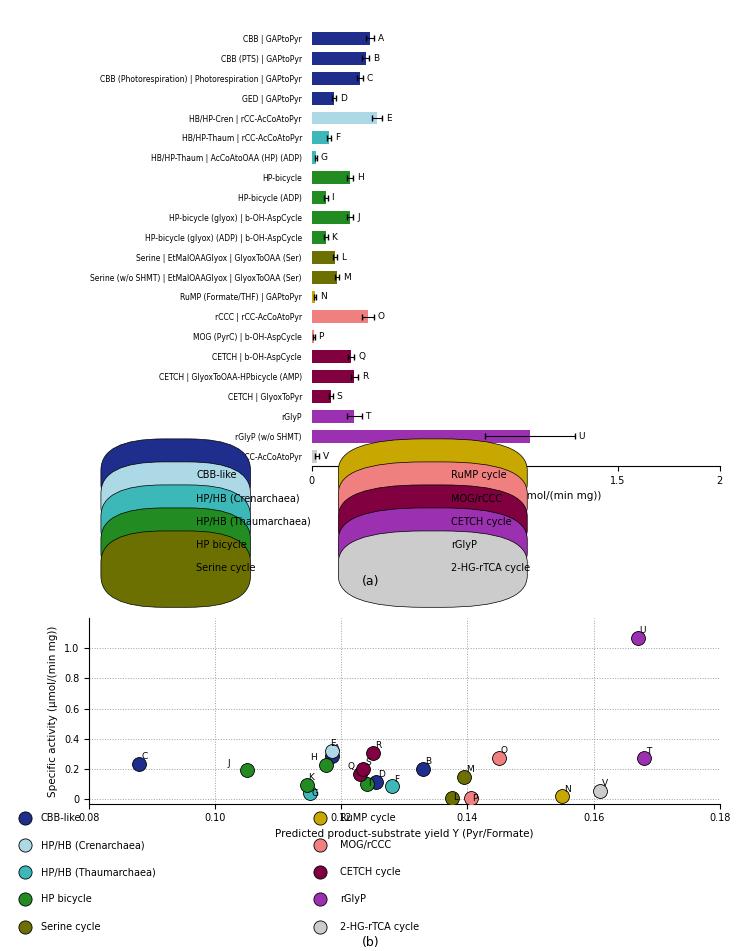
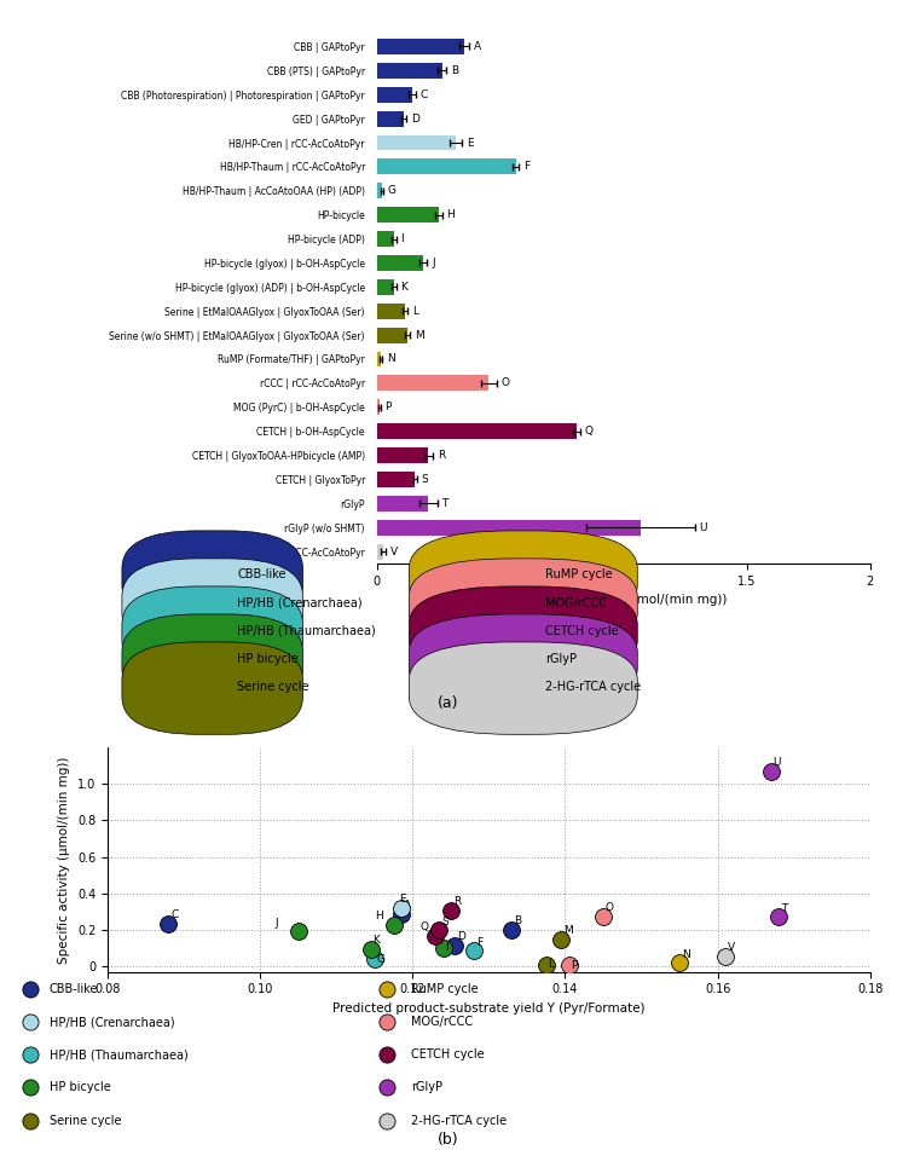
CBB | GAPtoPyr: 0.285 -> 0.355
CBB (Photorespiration) | Photorespiration | GAPtoPyr: 0.235 -> 0.145
HB/HP-Thaum | rCC-AcCoAtoPyr: 0.085 -> 0.565
HP-bicycle: 0.190 -> 0.250
rCCC | rCC-AcCoAtoPyr: 0.275 -> 0.455
CETCH | b-OH-AspCycle: 0.195 -> 0.810
CETCH | GlyoxToPyr: 0.095 -> 0.155
